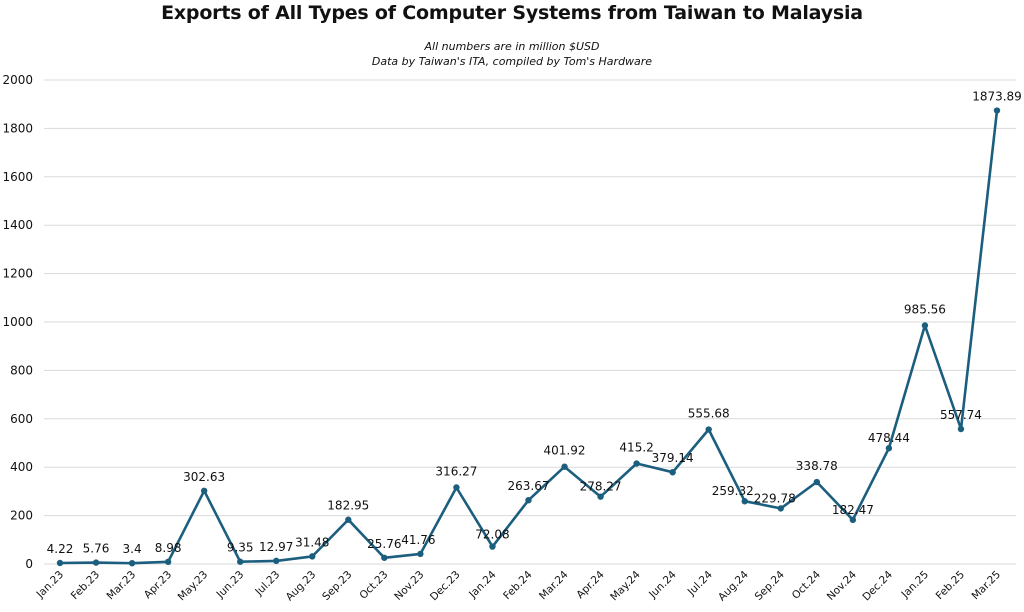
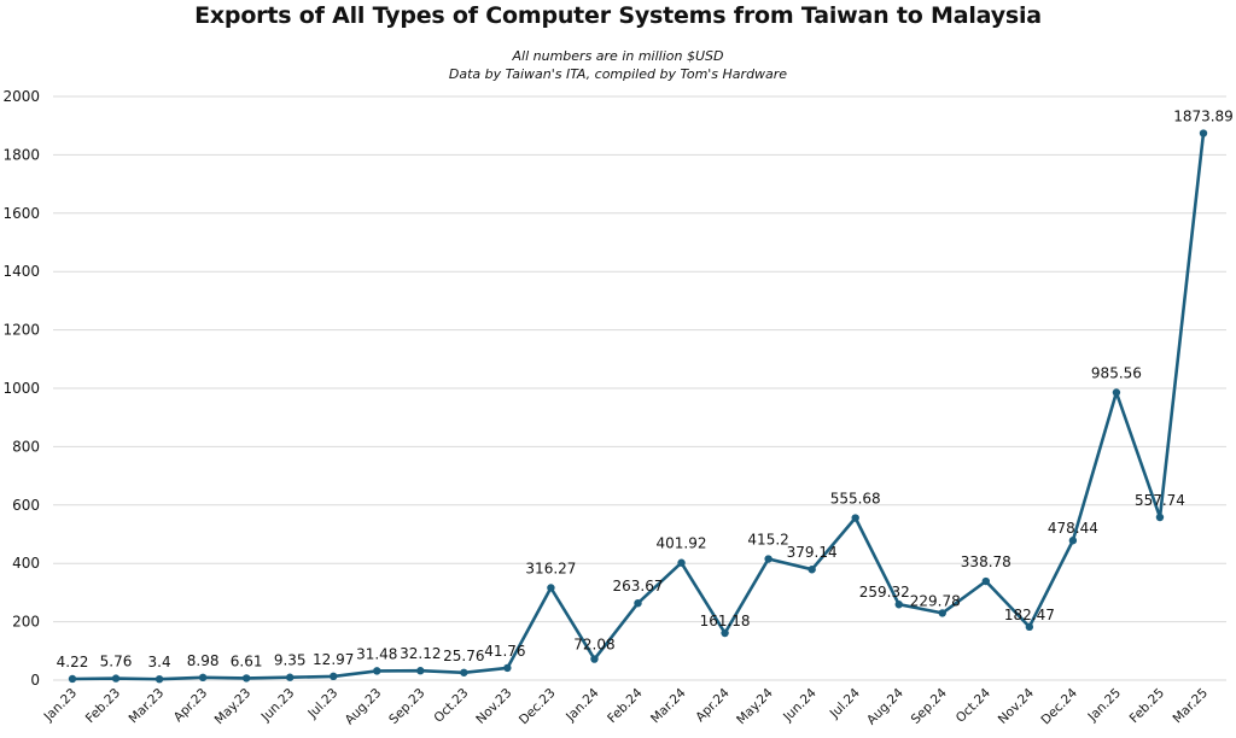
May.23: 302.63 -> 6.61
Sep.23: 182.95 -> 32.12
Apr.24: 278.27 -> 161.18
